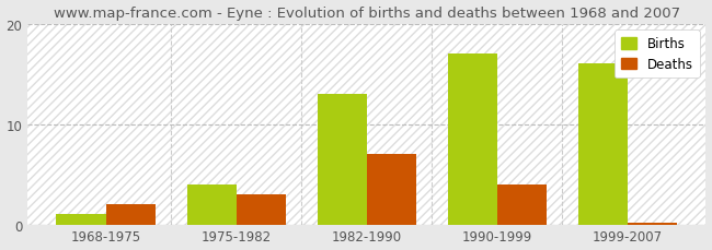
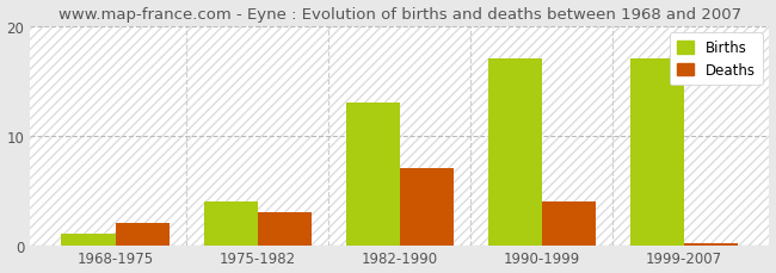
Births/1999-2007: 16 -> 17
